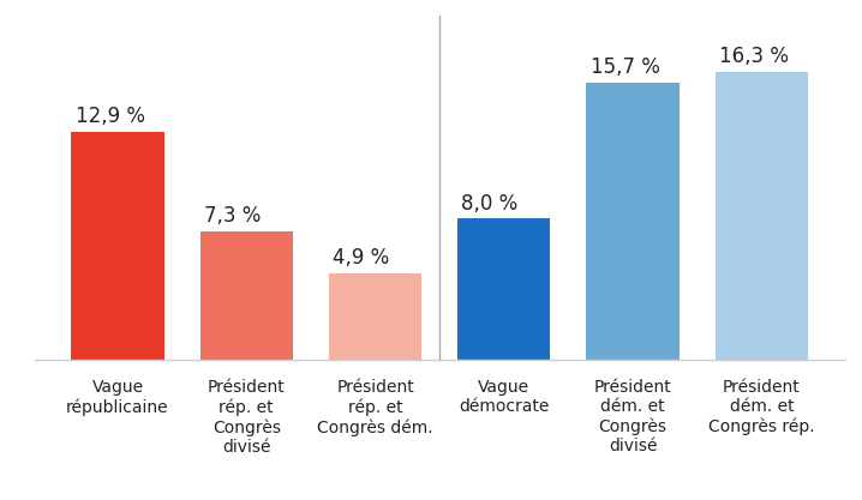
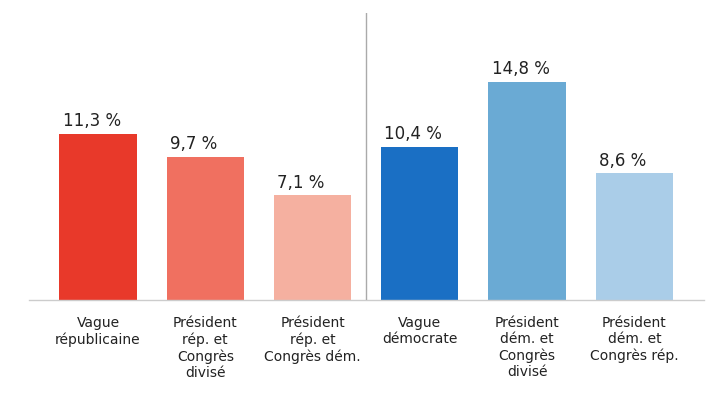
Vague républicaine: 12,9 -> 11,3
Président rép. et Congrès divisé: 7,3 -> 9,7
Président rép. et Congrès dém.: 4,9 -> 7,1
Vague démocrate: 8,0 -> 10,4
Président dém. et Congrès divisé: 15,7 -> 14,8
Président dém. et Congrès rép.: 16,3 -> 8,6
